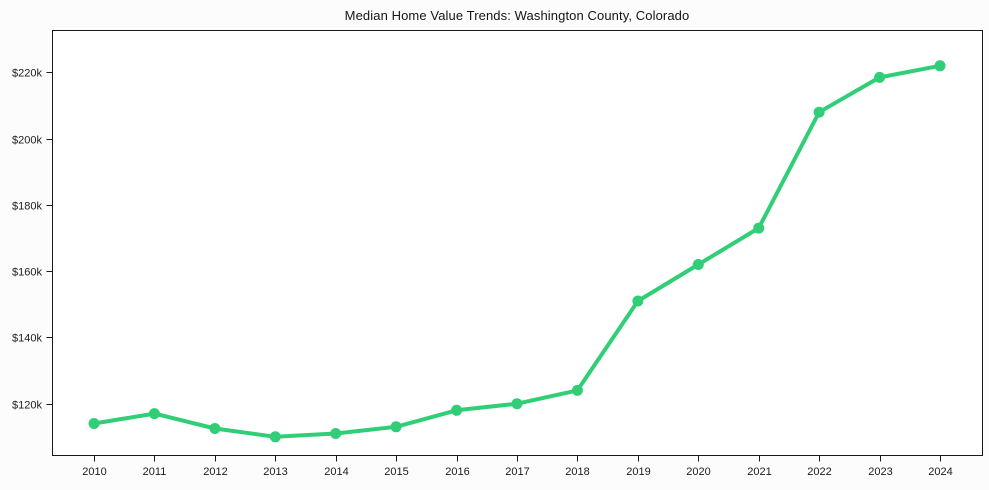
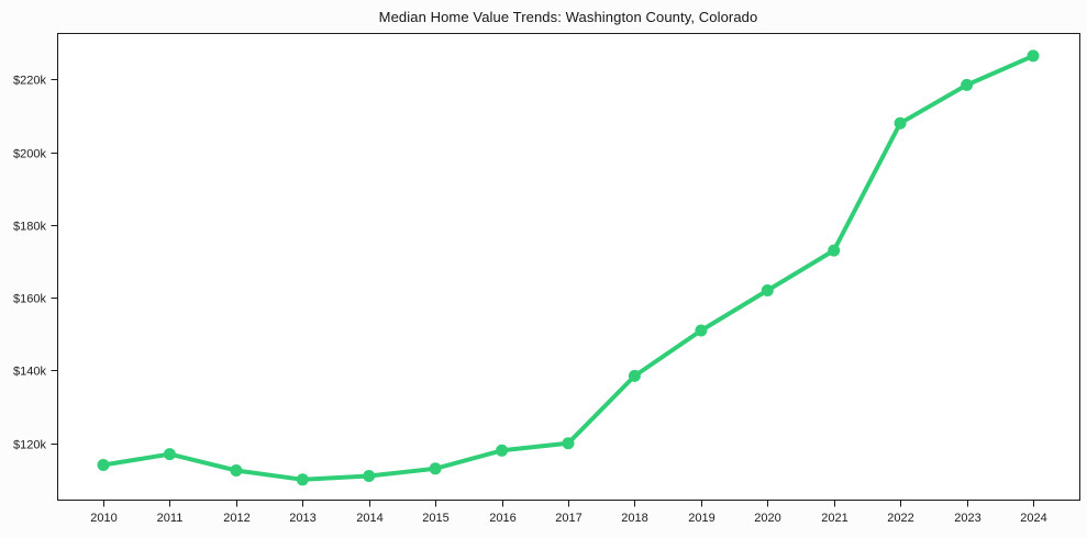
2018: $124k -> $138k
2024: $222k -> $226k
